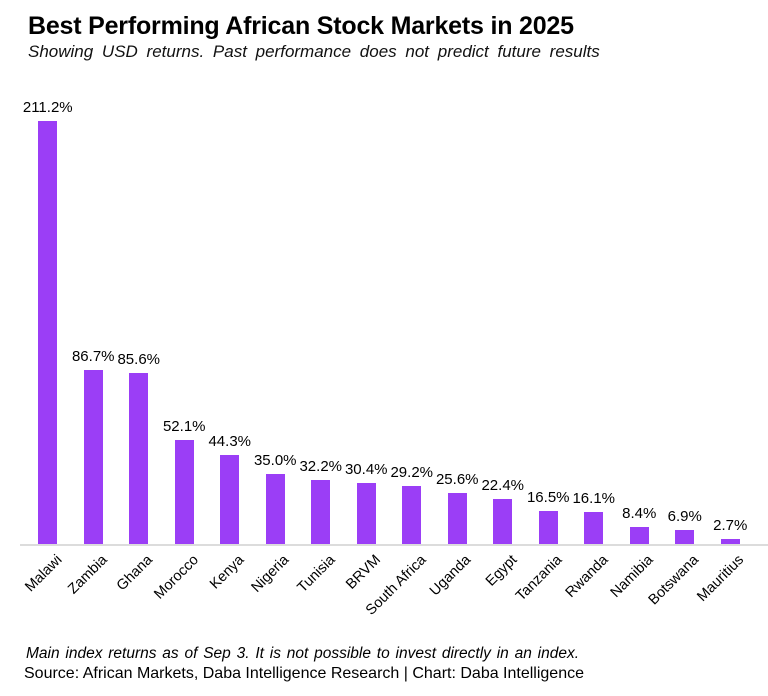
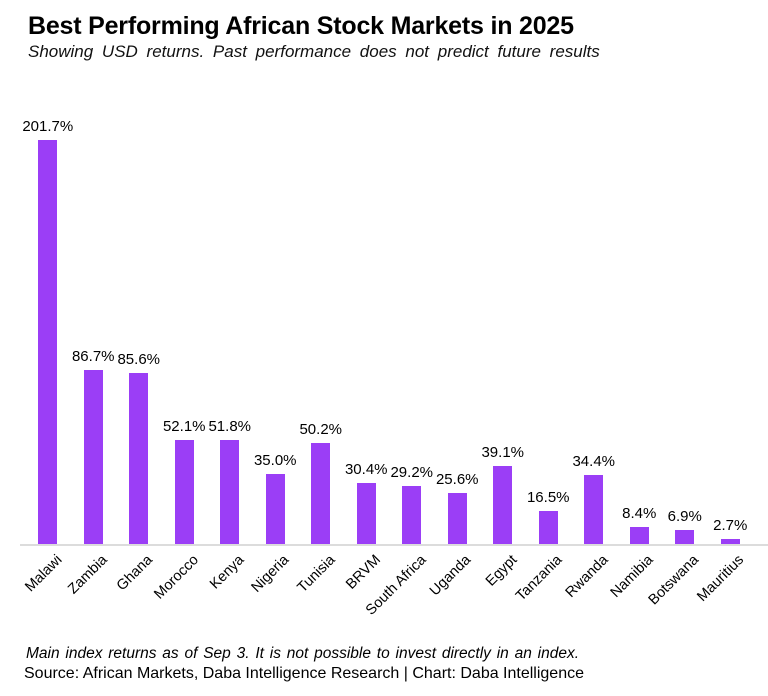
Malawi: 211.2% -> 201.7%
Kenya: 44.3% -> 51.8%
Tunisia: 32.2% -> 50.2%
Egypt: 22.4% -> 39.1%
Rwanda: 16.1% -> 34.4%
